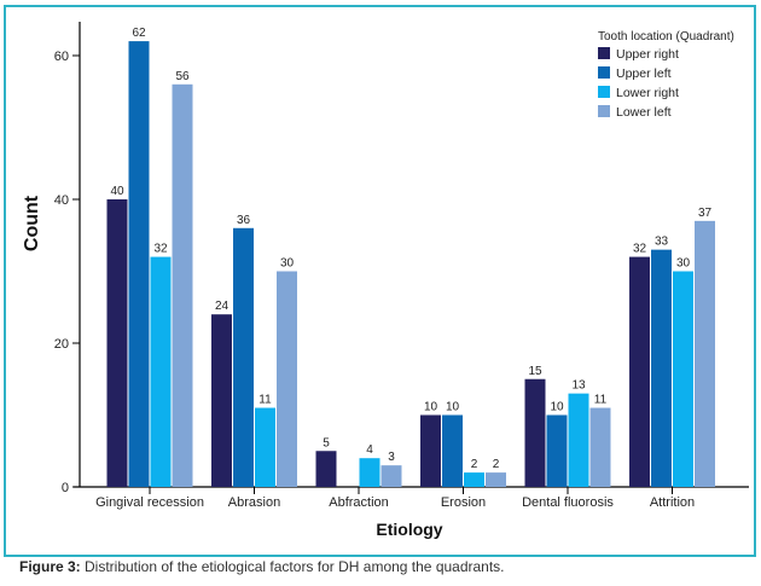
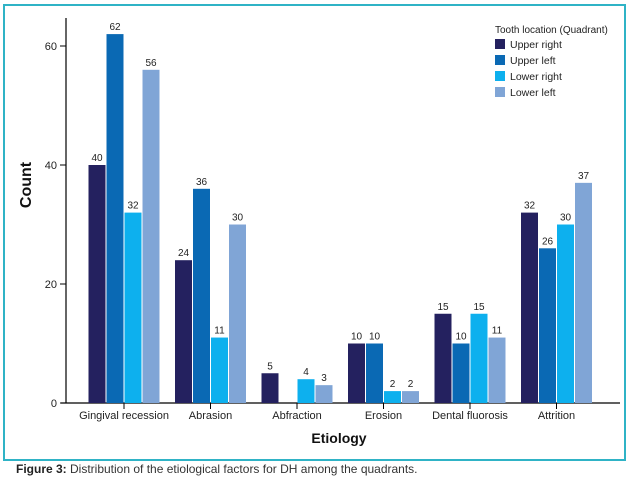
Lower right/Dental fluorosis: 13 -> 15
Upper left/Attrition: 33 -> 26
